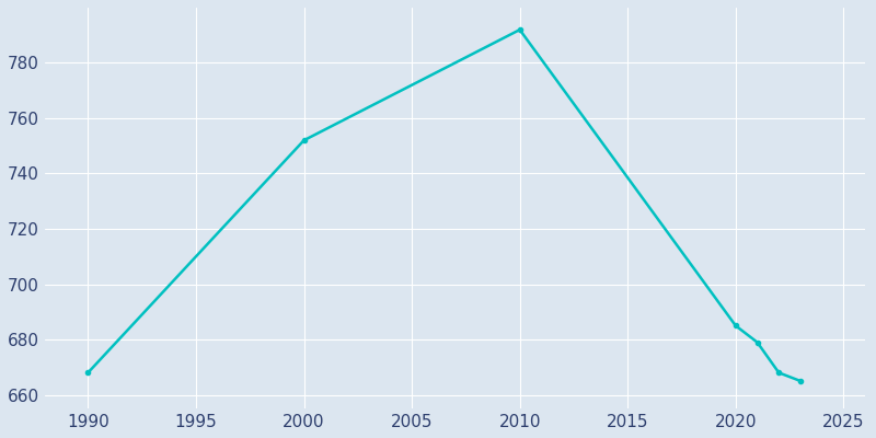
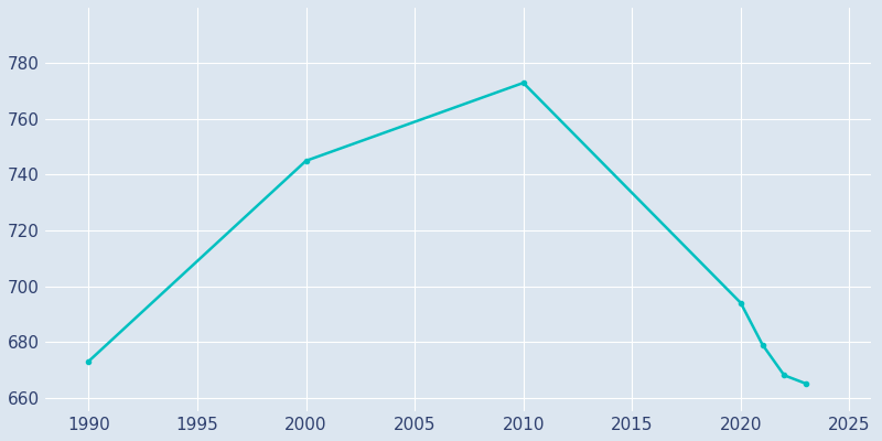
1990: 668 -> 673
2000: 752 -> 745
2010: 792 -> 773
2020: 685 -> 694
